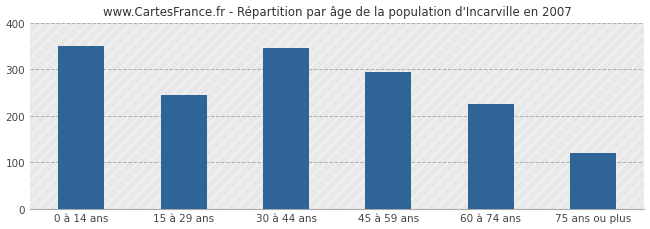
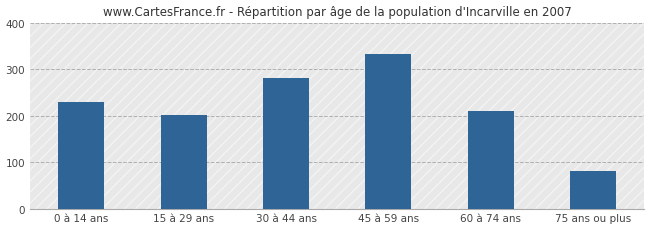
0 à 14 ans: 350 -> 230
15 à 29 ans: 245 -> 202
30 à 44 ans: 345 -> 282
45 à 59 ans: 295 -> 332
60 à 74 ans: 225 -> 210
75 ans ou plus: 120 -> 80
